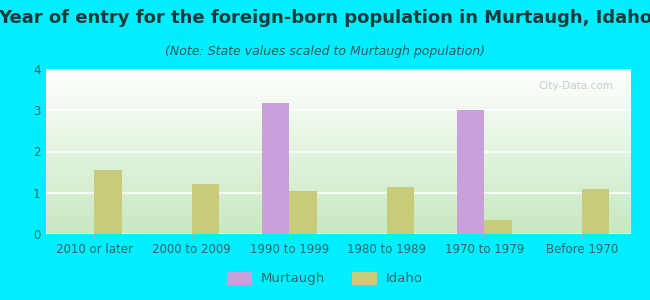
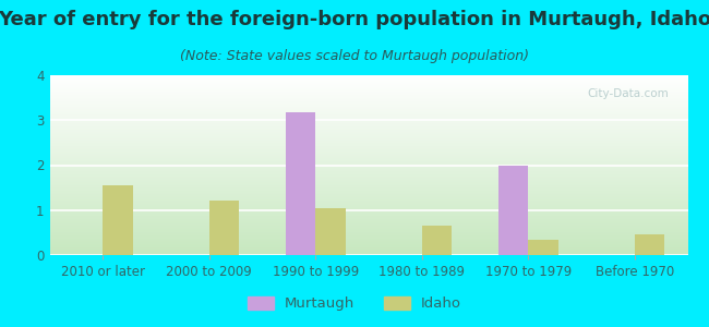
Idaho/1980 to 1989: 1.15 -> 0.65
Murtaugh/1970 to 1979: 3.00 -> 2.00
Idaho/Before 1970: 1.10 -> 0.45
